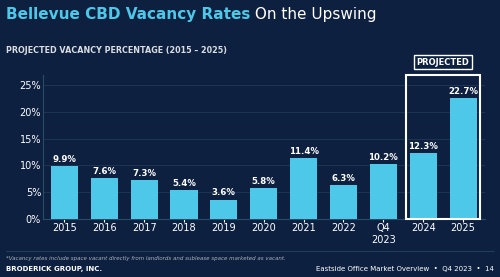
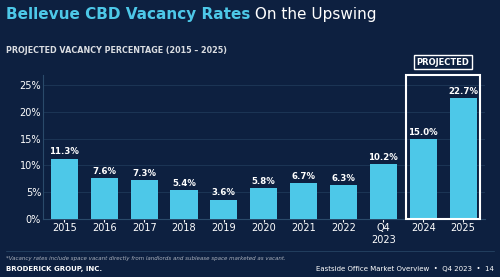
2015: 9.9% -> 11.3%
2021: 11.4% -> 6.7%
2024: 12.3% -> 15.0%
